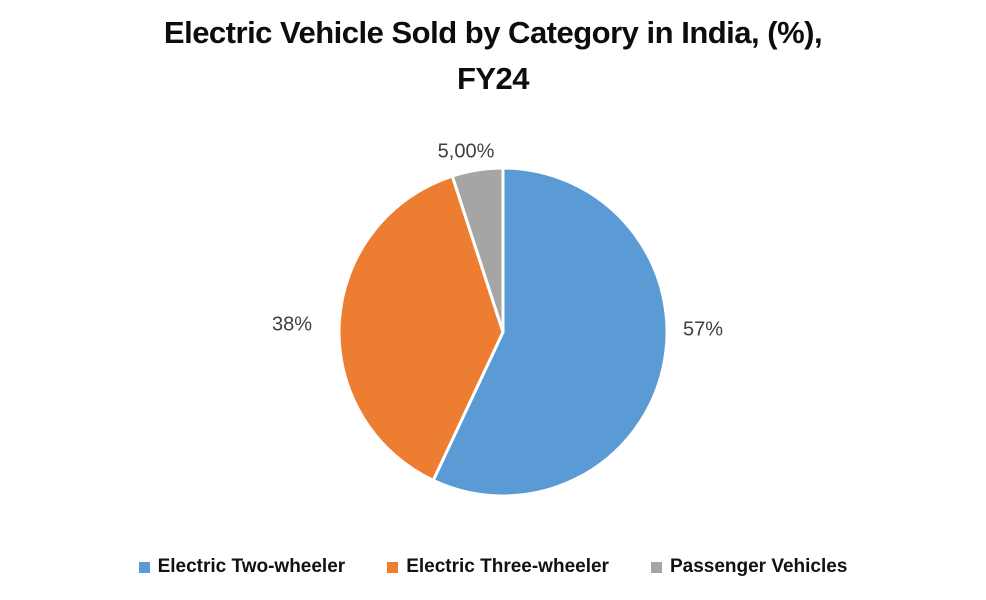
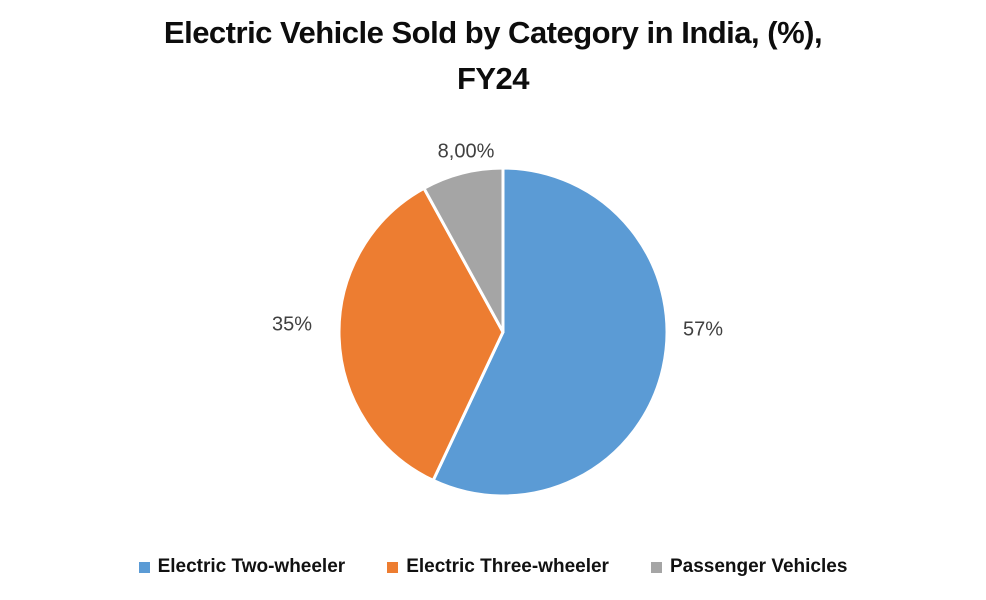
Electric Three-wheeler: 38% -> 35%
Passenger Vehicles: 5,00% -> 8,00%
